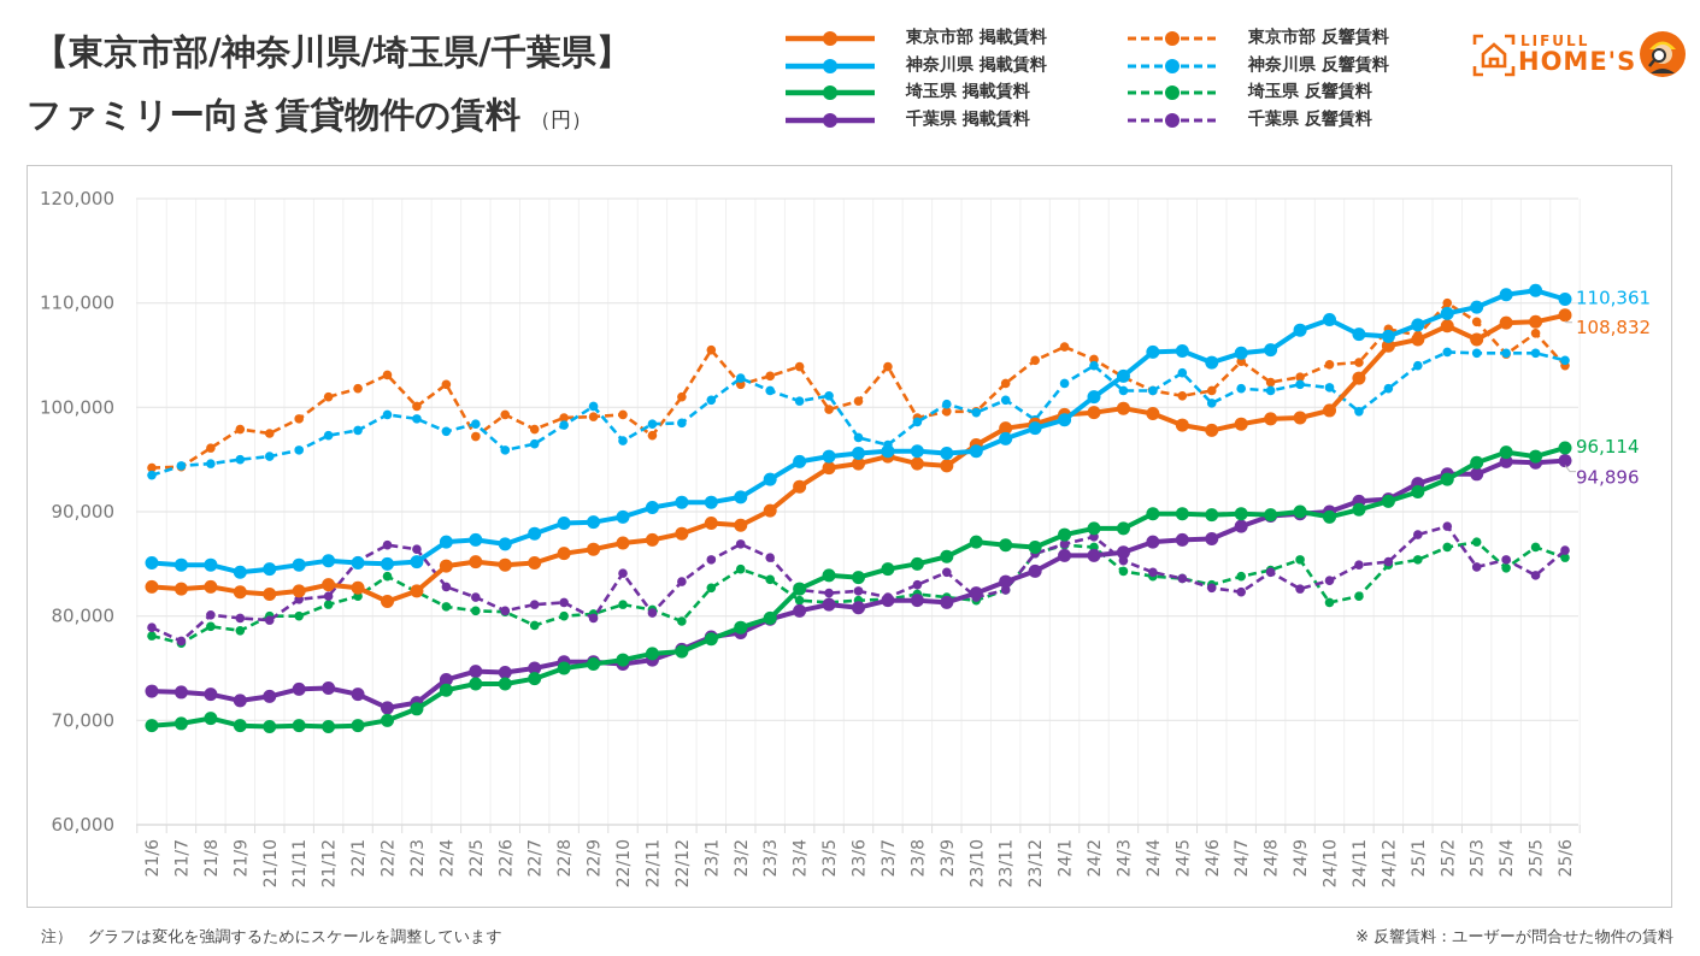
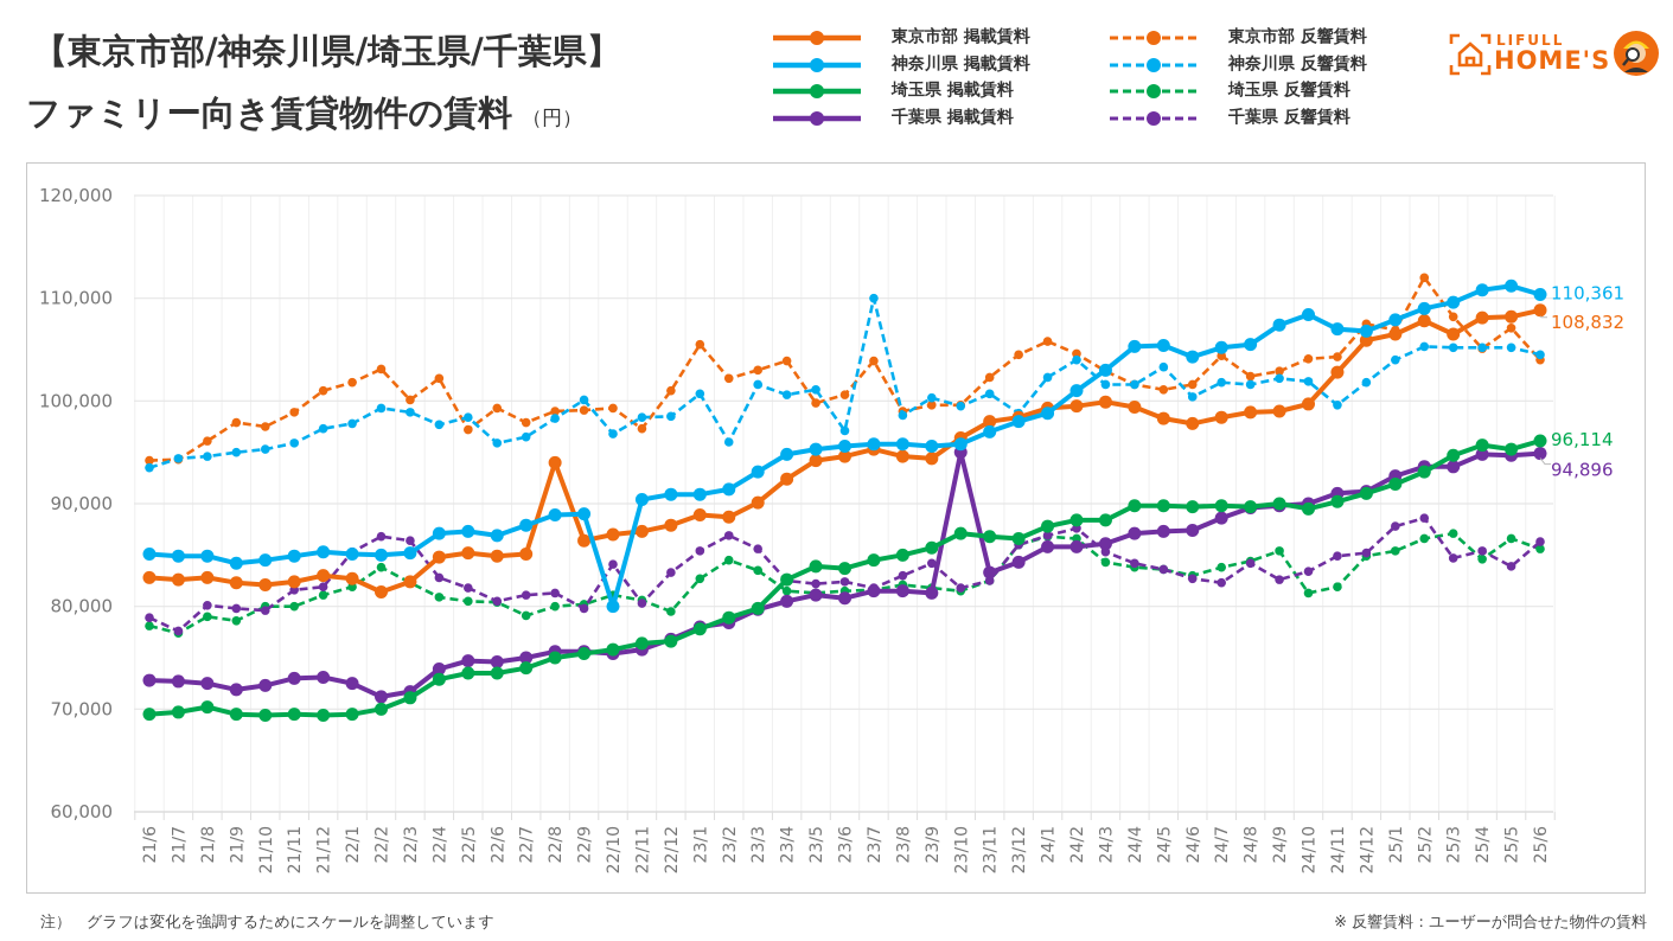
東京市部 掲載賃料/22/8: 86000 -> 94000
神奈川県 掲載賃料/22/10: 90000 -> 80000
神奈川県 反響賃料/23/2: 103000 -> 96000
神奈川県 反響賃料/23/7: 96000 -> 110000
千葉県 掲載賃料/23/10: 82000 -> 95000
東京市部 反響賃料/25/2: 110000 -> 112000
